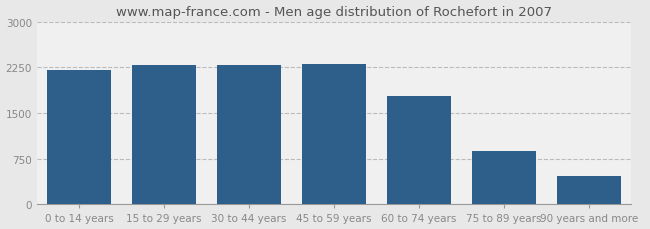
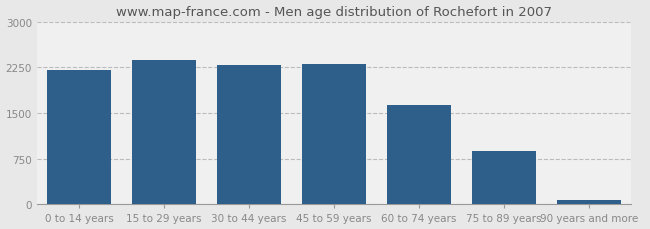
15 to 29 years: 2280 -> 2370
60 to 74 years: 1780 -> 1620
90 years and more: 460 -> 70
